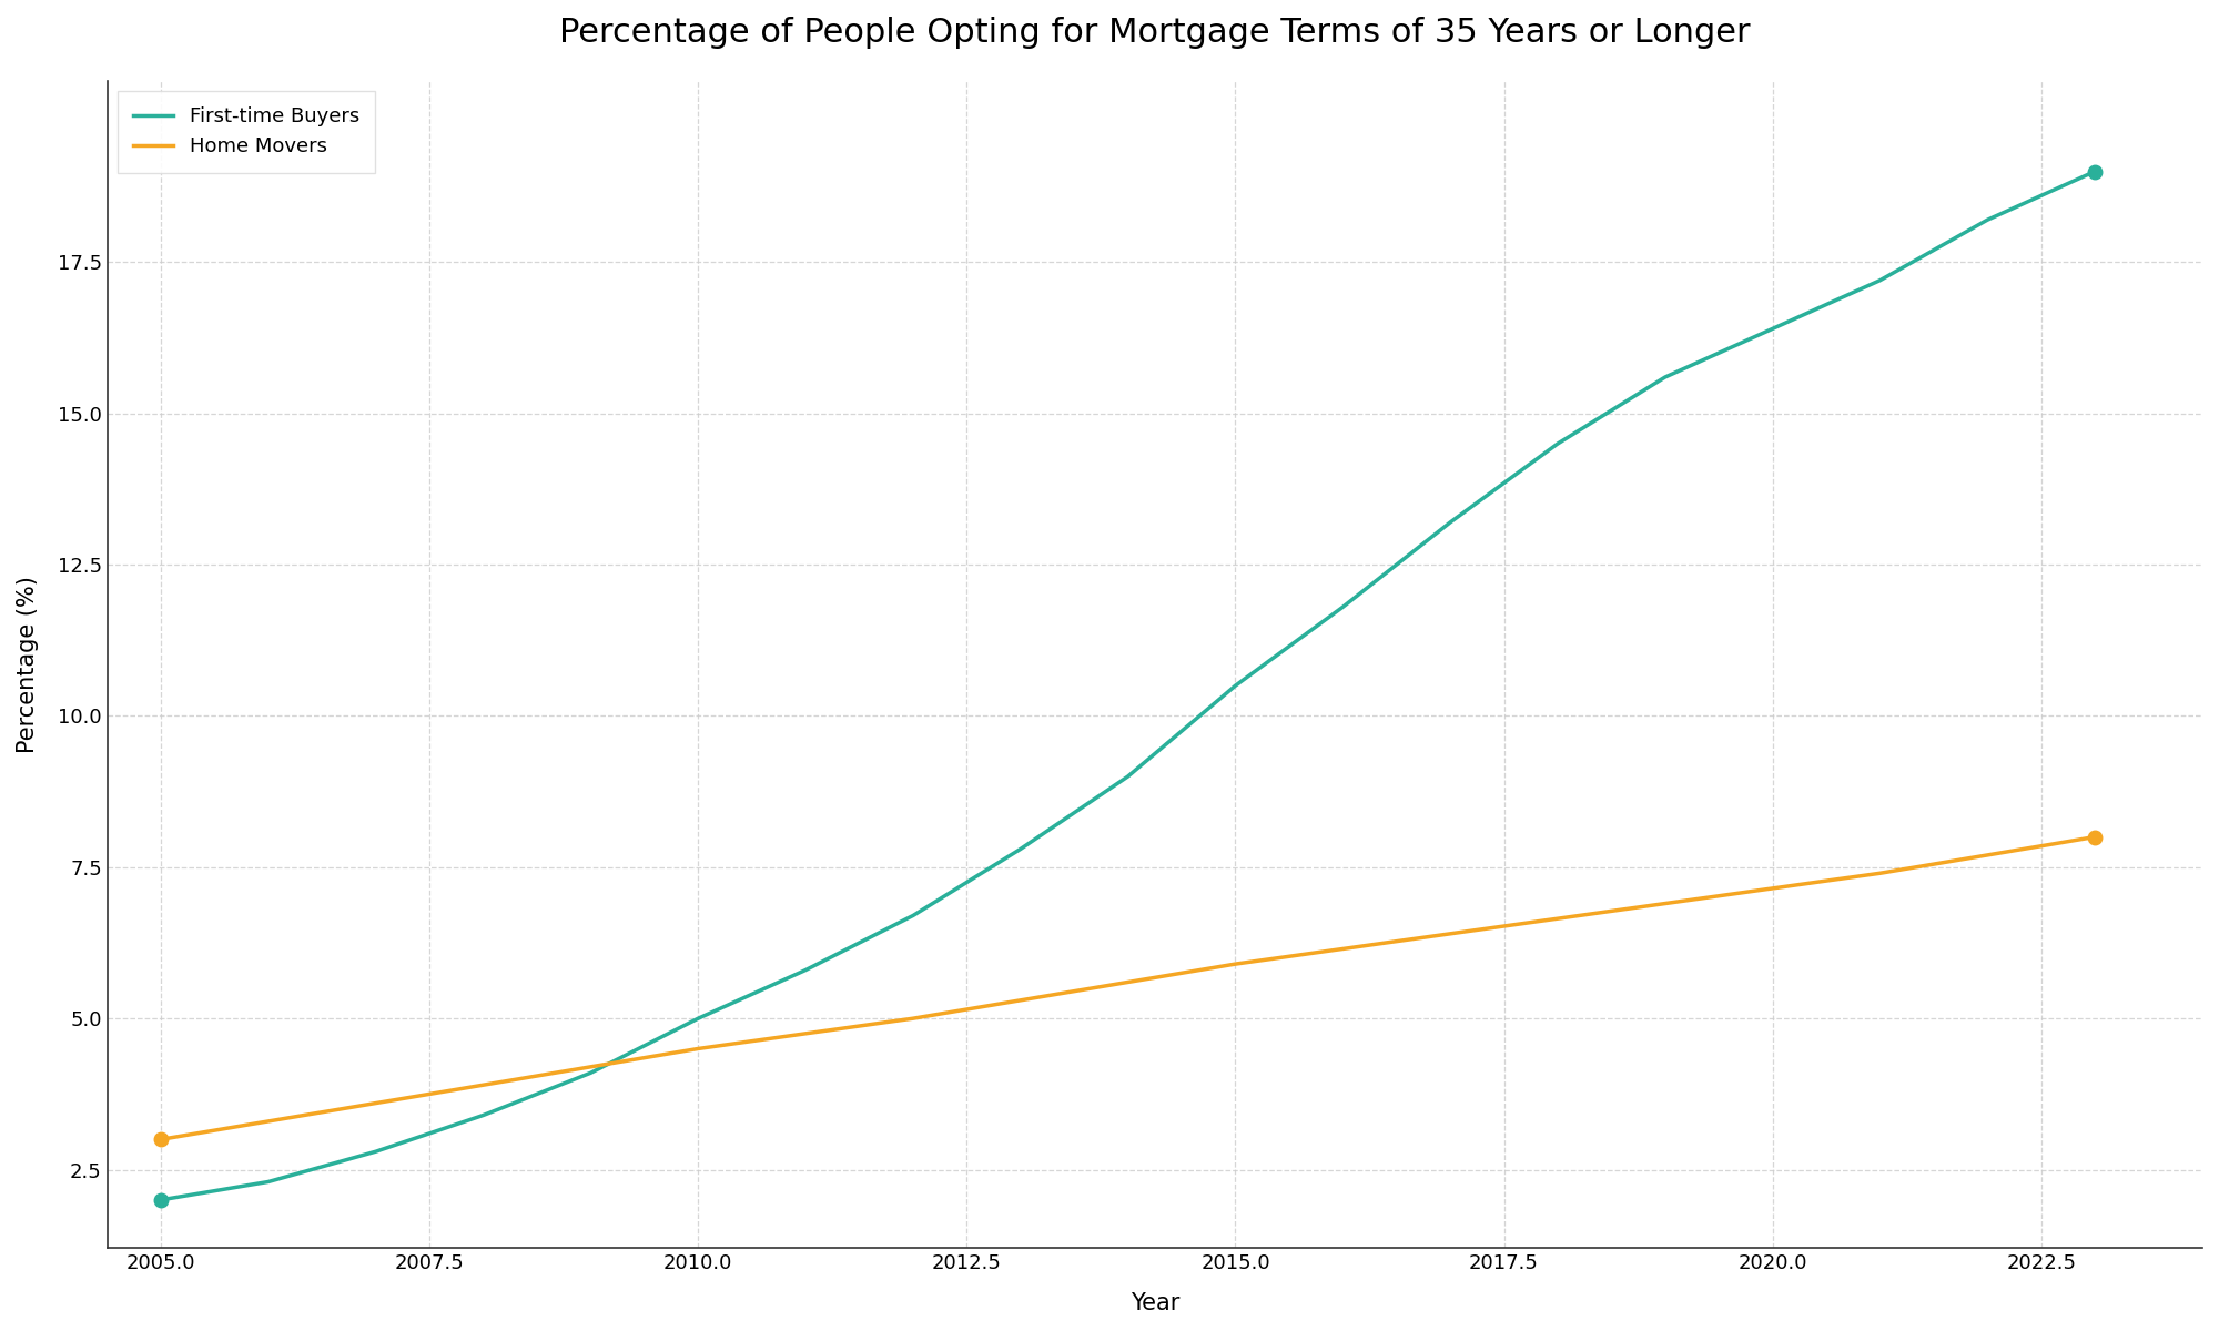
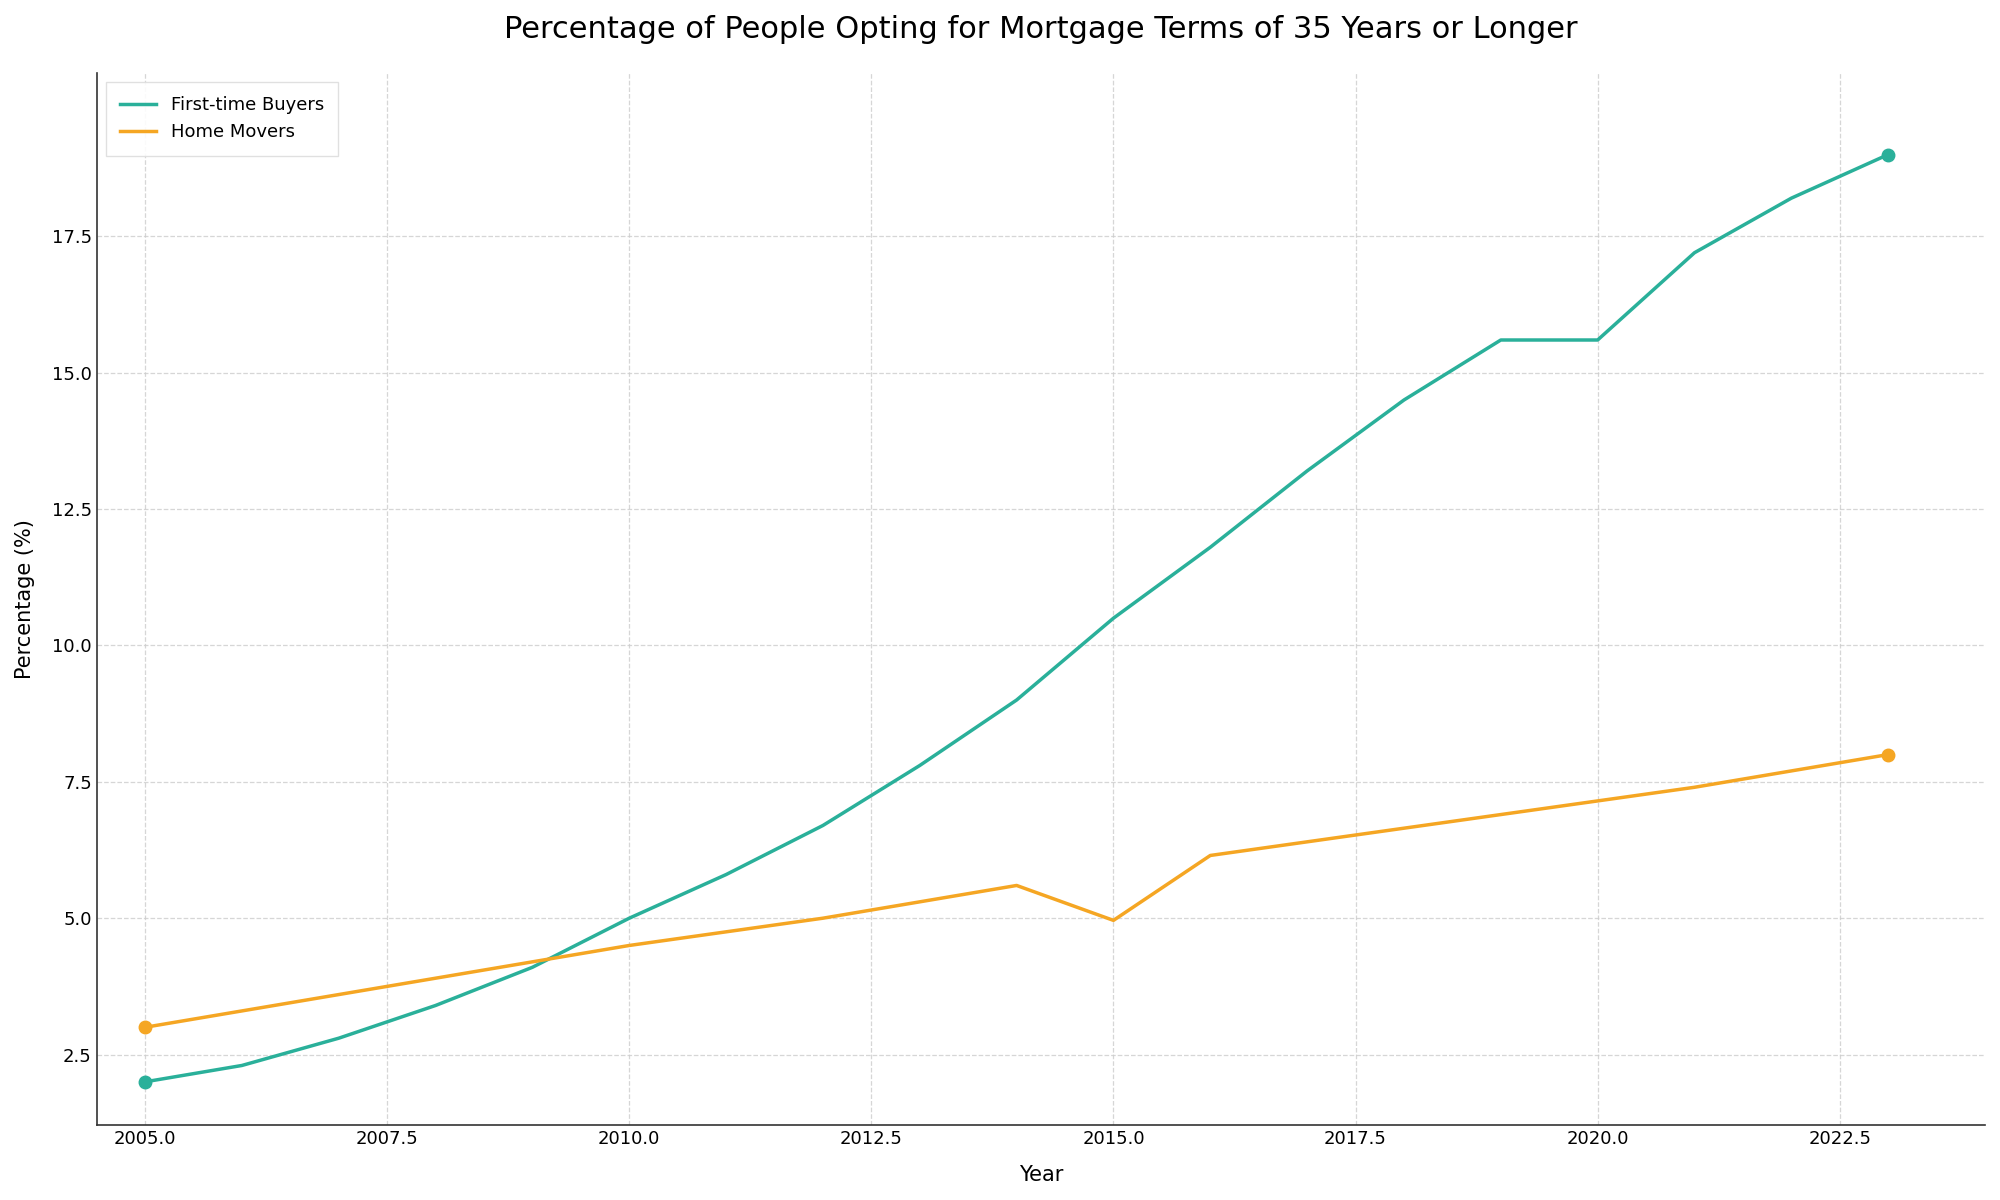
Home Movers/2015.0: 5.90 -> 4.96
First-time Buyers/2020.0: 16.4 -> 15.6
